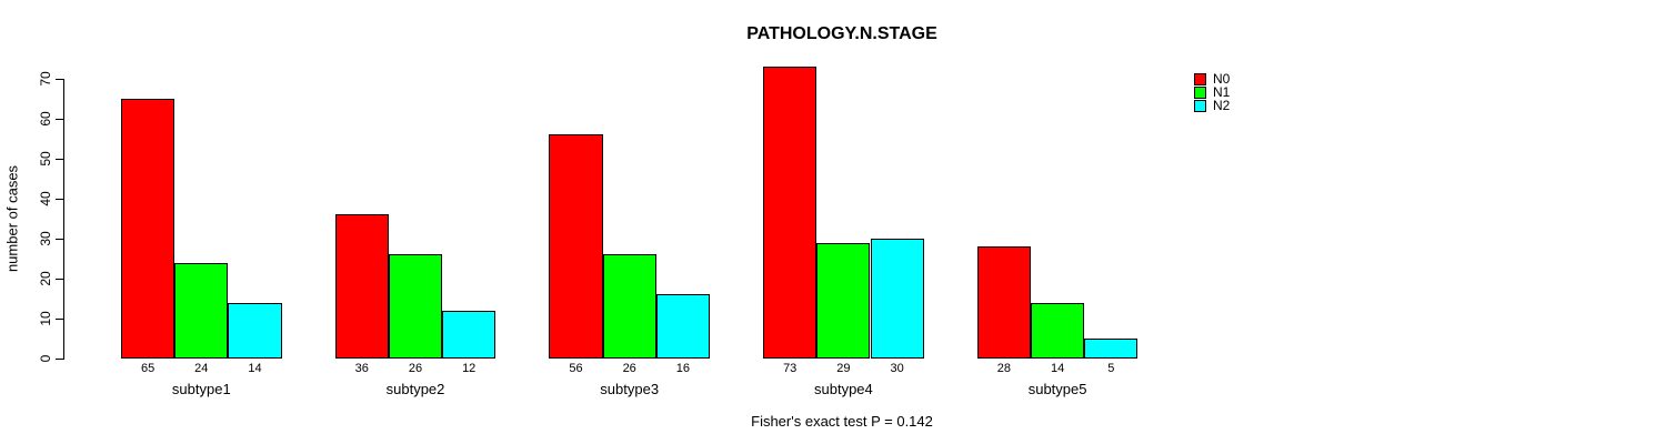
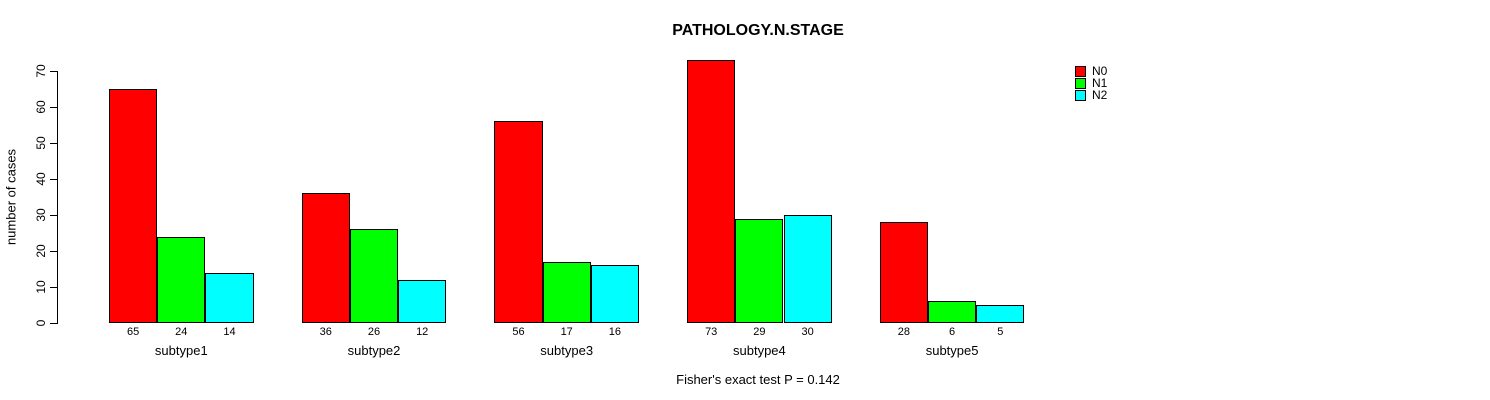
N1/subtype3: 26 -> 17
N1/subtype5: 14 -> 6
